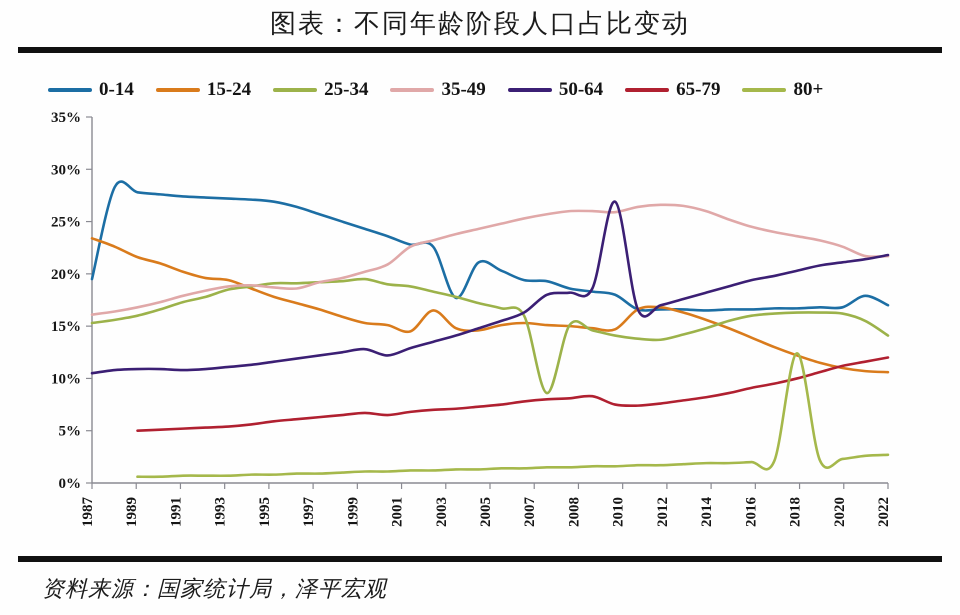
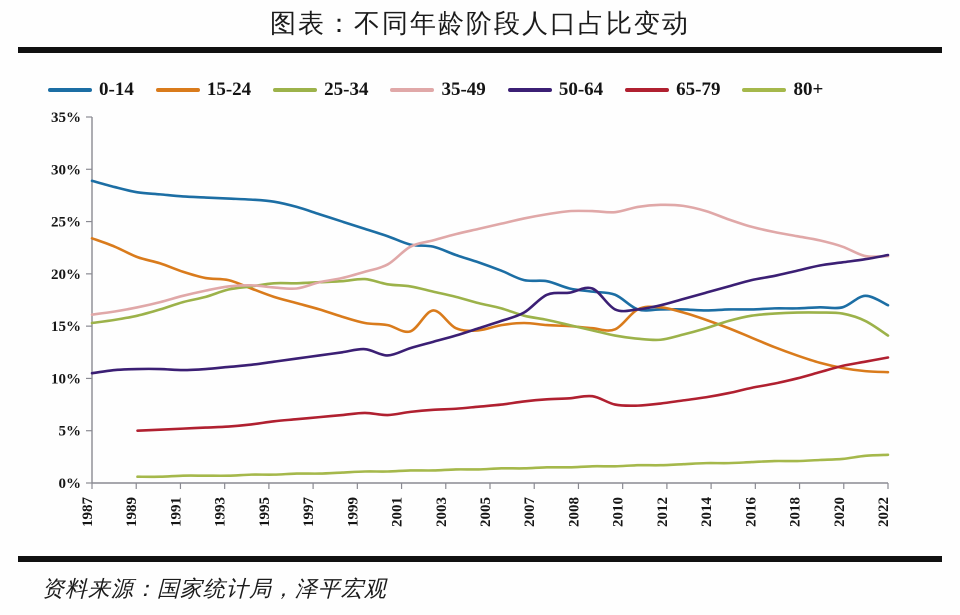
0-14/1987: 19.5% -> 28.9%
0-14/2003: 17.7% -> 21.8%
25-34/2007: 8.6% -> 15.6%
50-64/2010: 26.9% -> 16.6%
80+/2018: 12.4% -> 2.1%
